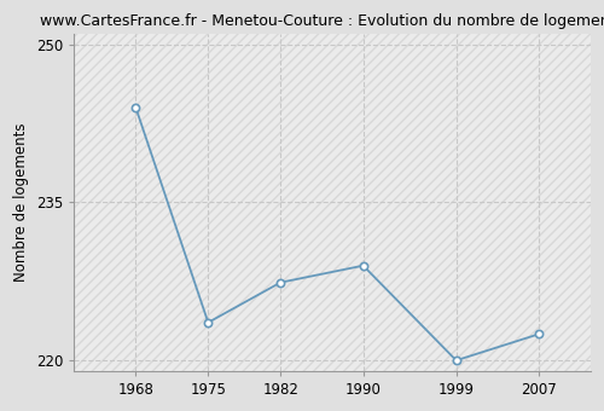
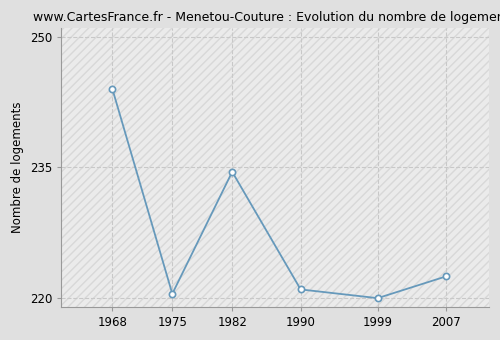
1975: 223.6 -> 220.5
1982: 227.4 -> 234.5
1990: 229.0 -> 221.0
